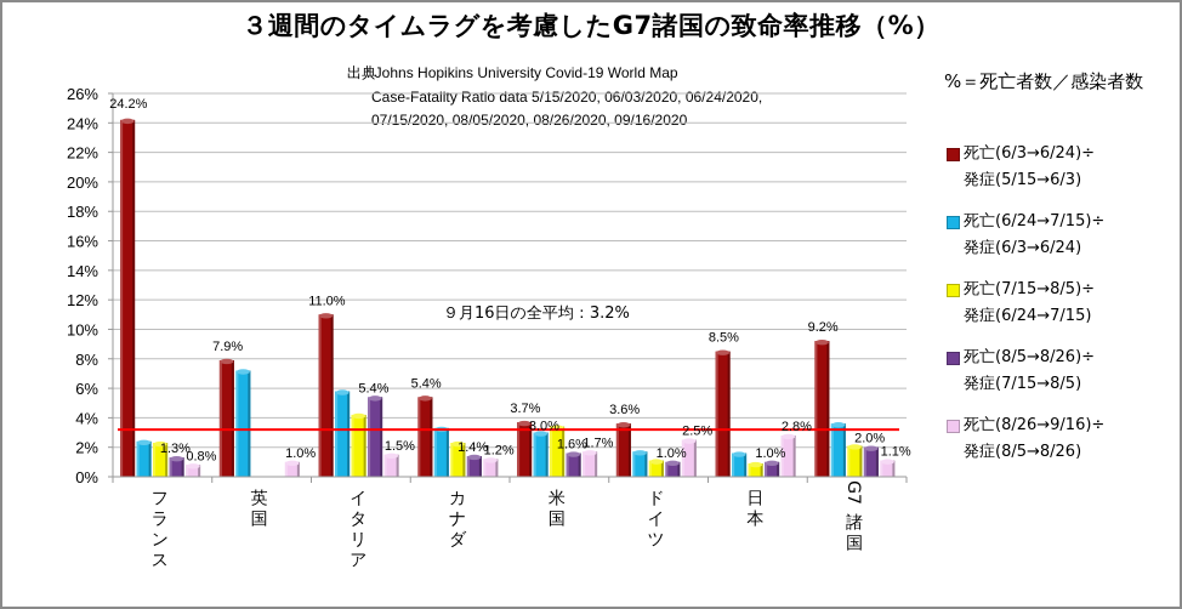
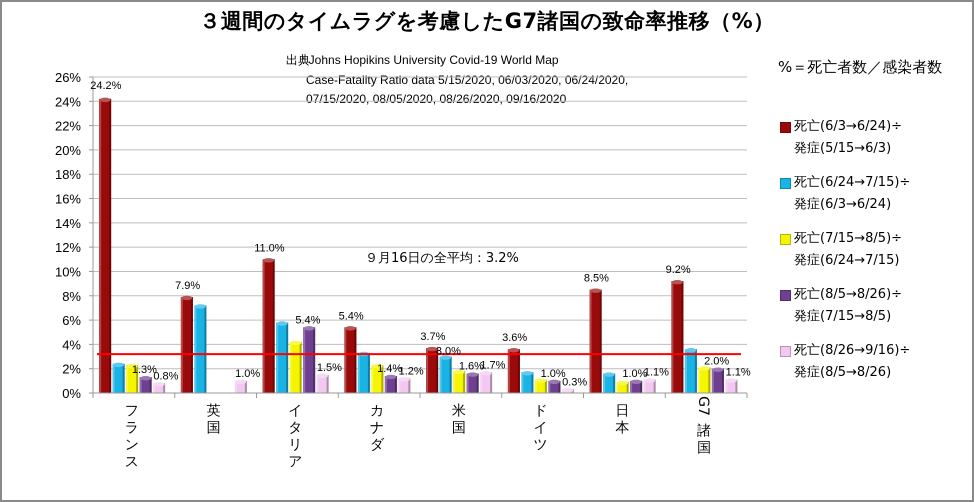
死亡(7/15→8/5)÷発症(6/24→7/15)/米国: 3.4% -> 1.8%
死亡(8/26→9/16)÷発症(8/5→8/26)/ドイツ: 2.5% -> 0.3%
死亡(8/26→9/16)÷発症(8/5→8/26)/日本: 2.8% -> 1.1%
